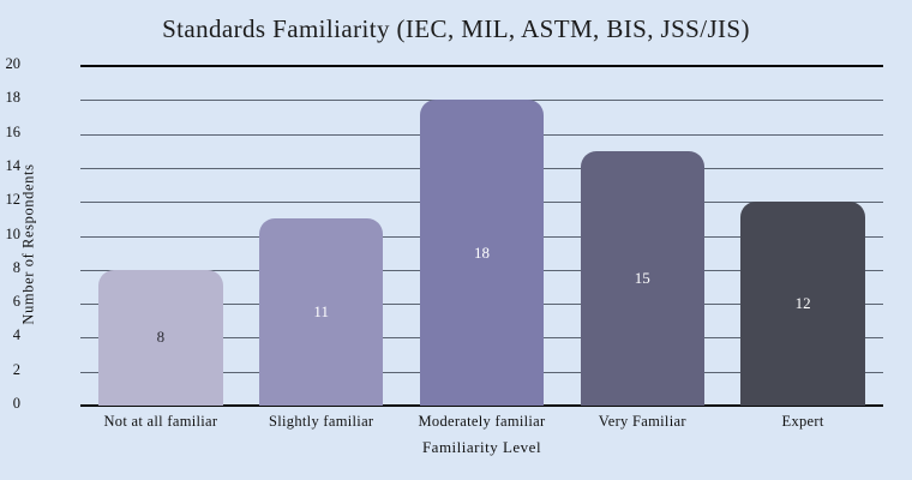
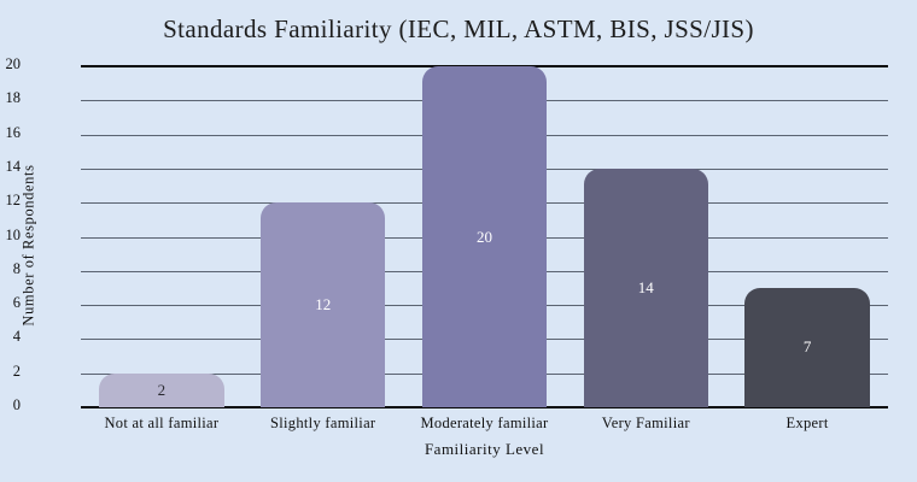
Not at all familiar: 8 -> 2
Slightly familiar: 11 -> 12
Moderately familiar: 18 -> 20
Very Familiar: 15 -> 14
Expert: 12 -> 7
